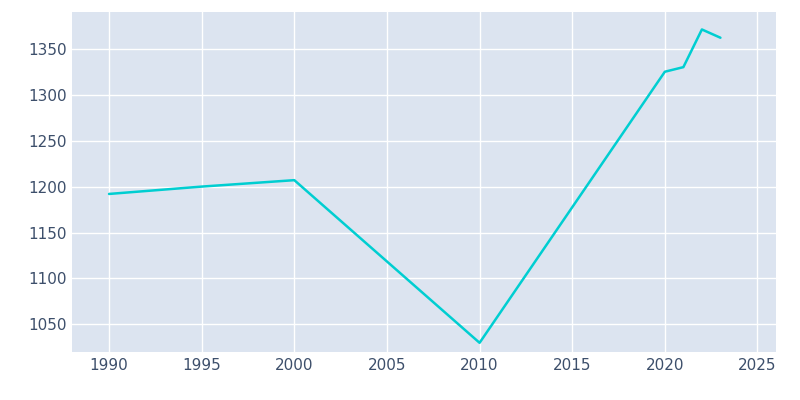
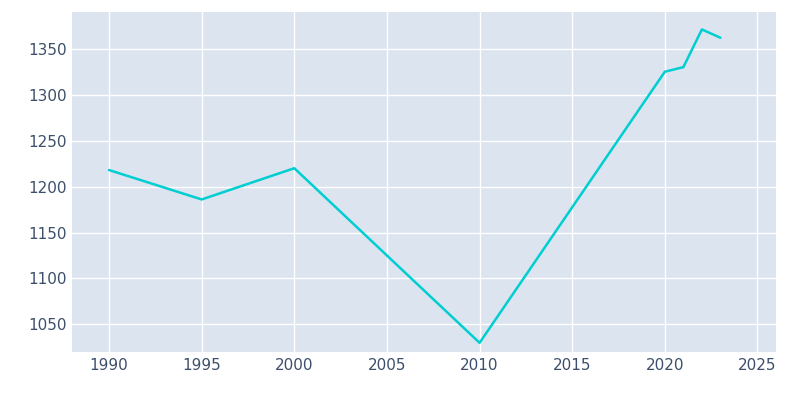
1990: 1192 -> 1218
1995: 1200 -> 1186
2000: 1207 -> 1220
